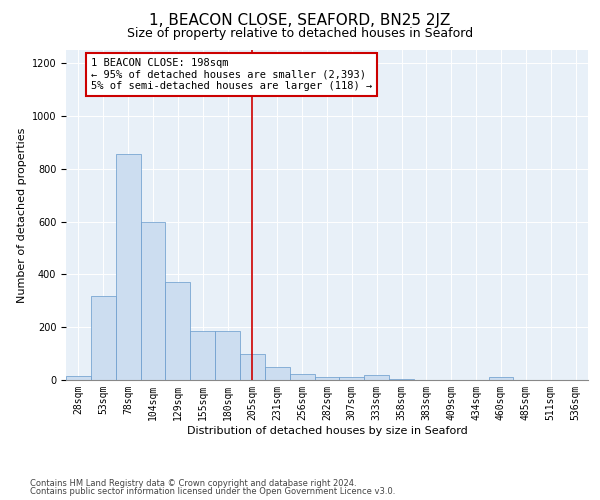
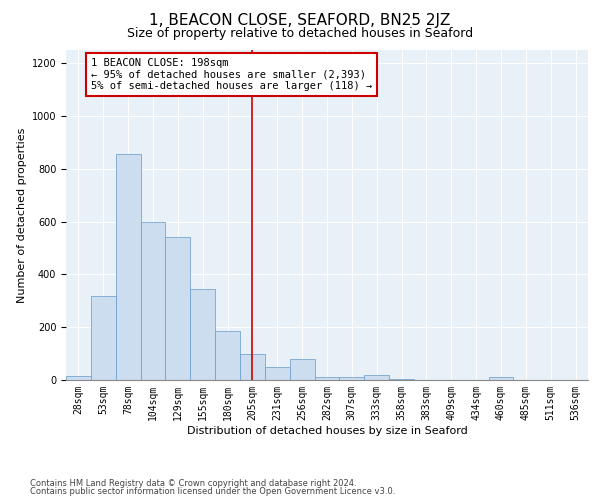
129sqm: 370 -> 540
155sqm: 185 -> 345
256sqm: 22 -> 80
